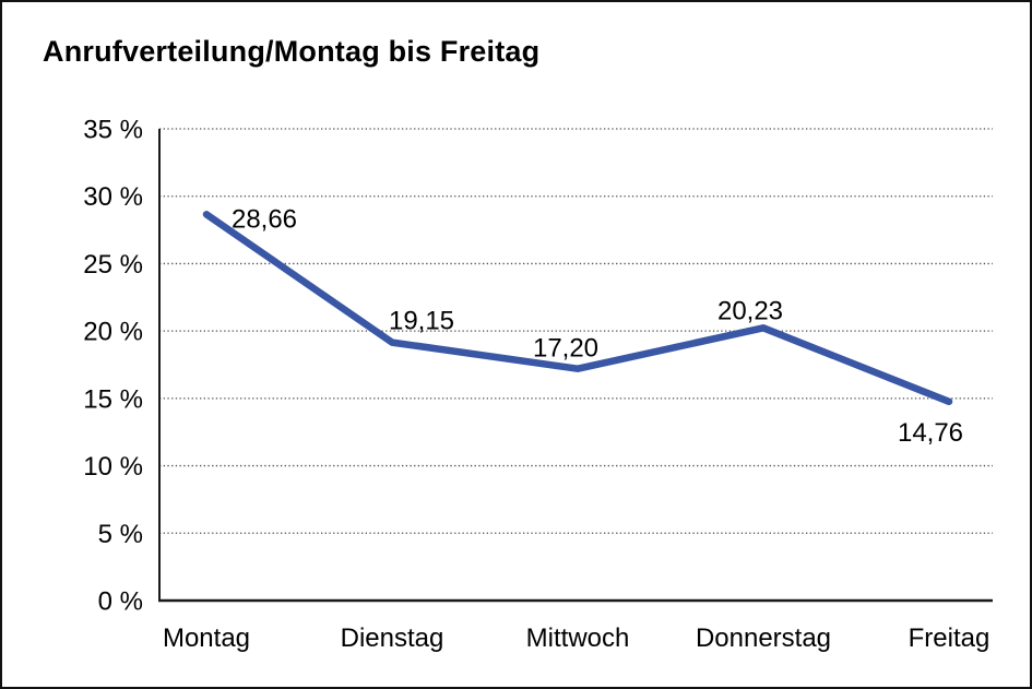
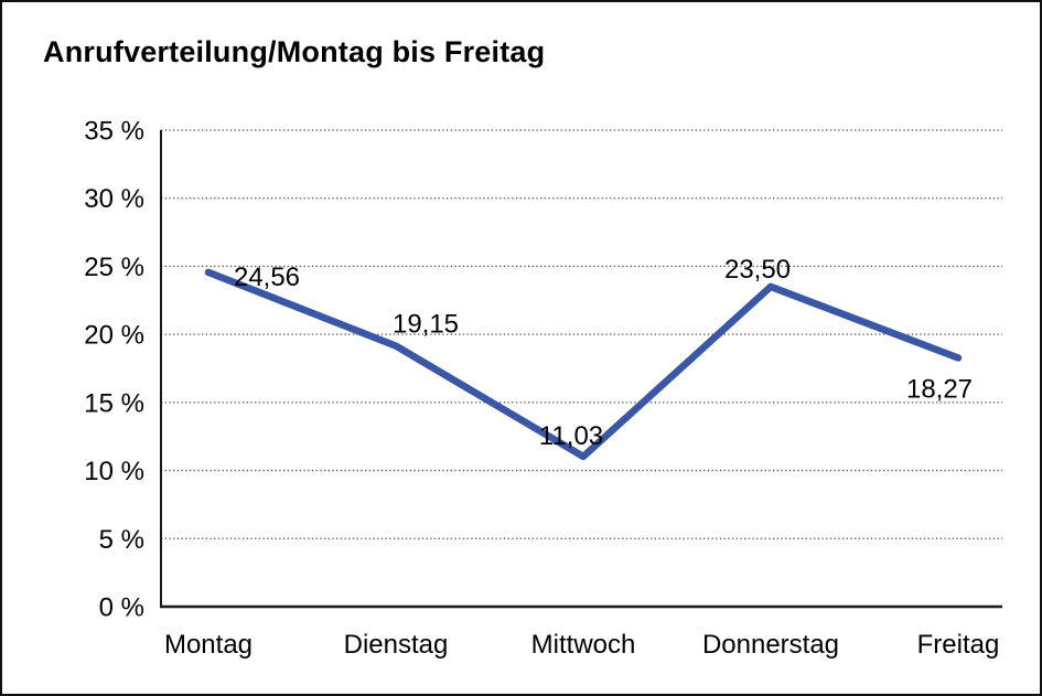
Montag: 28,66 -> 24,56
Mittwoch: 17,20 -> 11,03
Donnerstag: 20,23 -> 23,50
Freitag: 14,76 -> 18,27
